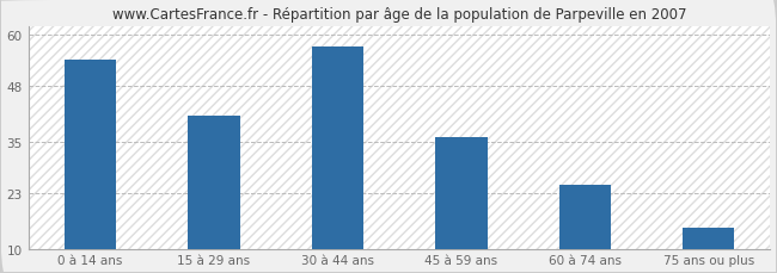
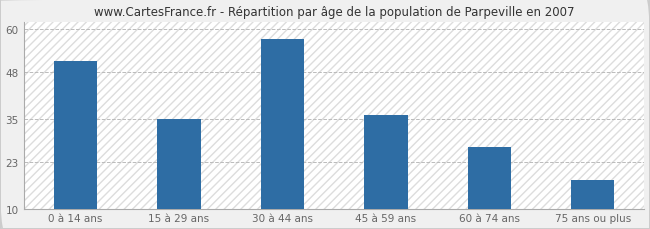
0 à 14 ans: 54 -> 51
15 à 29 ans: 41 -> 35
60 à 74 ans: 25 -> 27
75 ans ou plus: 15 -> 18
